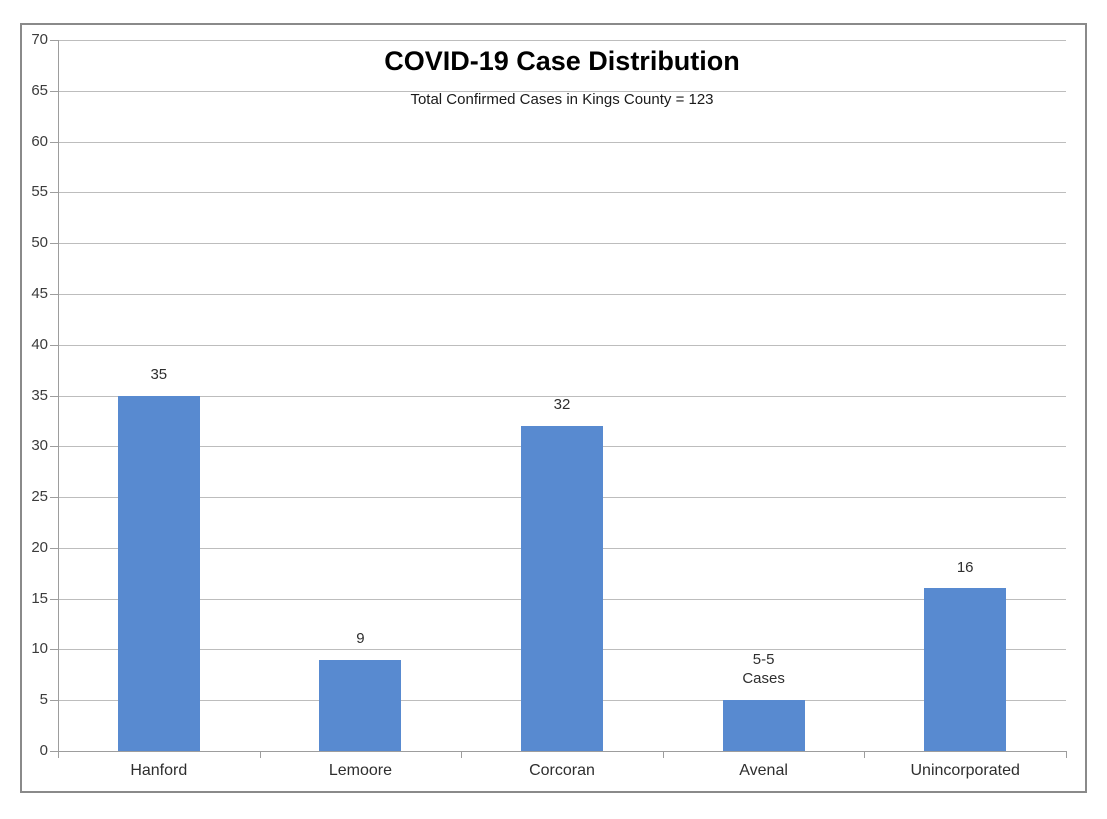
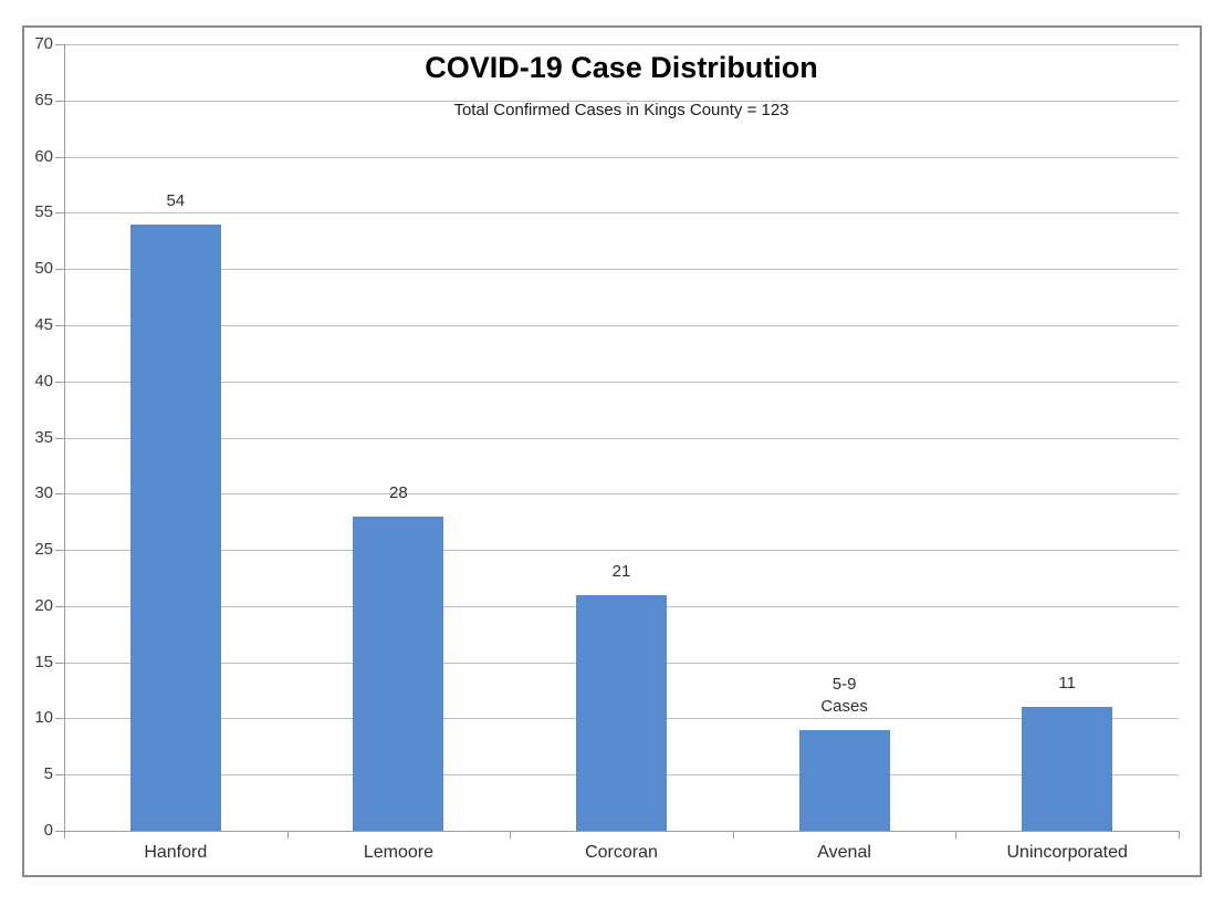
Hanford: 35 -> 54
Lemoore: 9 -> 28
Corcoran: 32 -> 21
Avenal: 5 -> 9
Unincorporated: 16 -> 11
